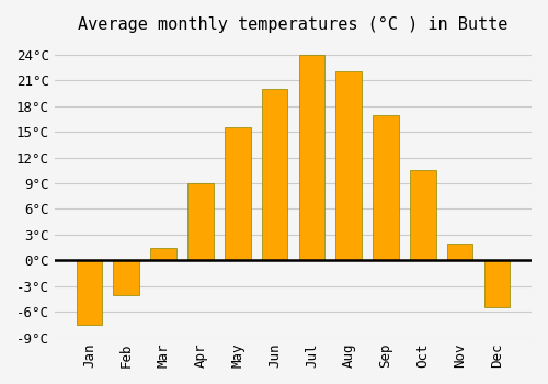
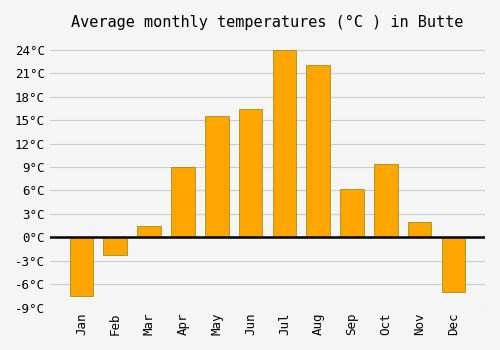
Feb: -4.0°C -> -2.2°C
Jun: 20.0°C -> 16.4°C
Sep: 17.0°C -> 6.2°C
Oct: 10.5°C -> 9.4°C
Dec: -5.5°C -> -7.0°C
